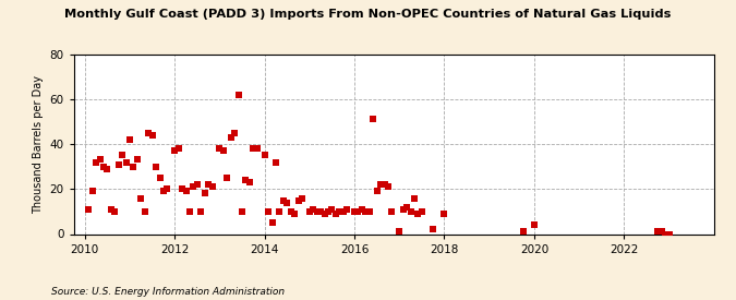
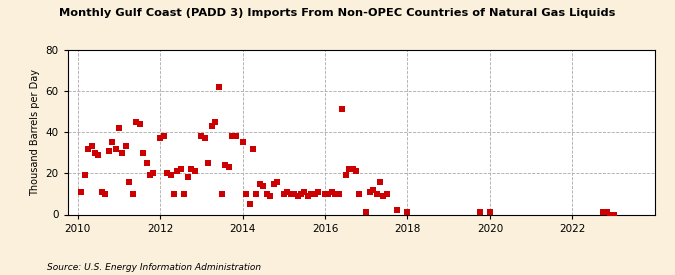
2018: 9 -> 1
2020: 4 -> 1
